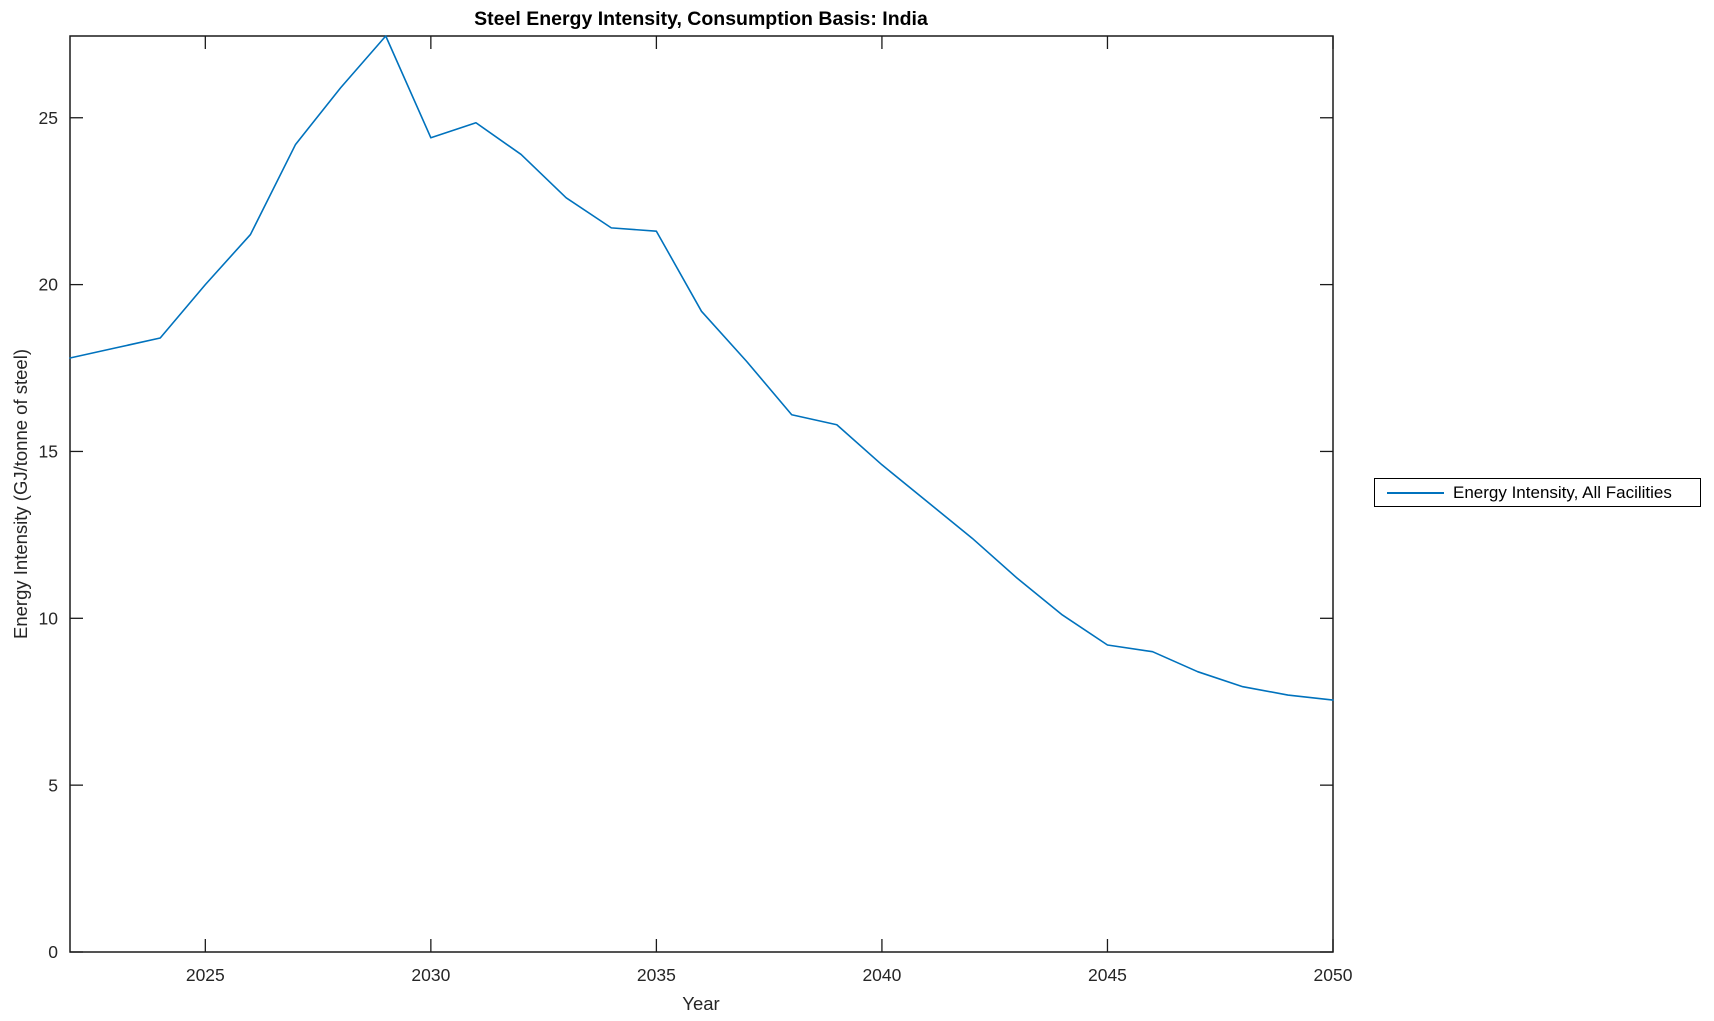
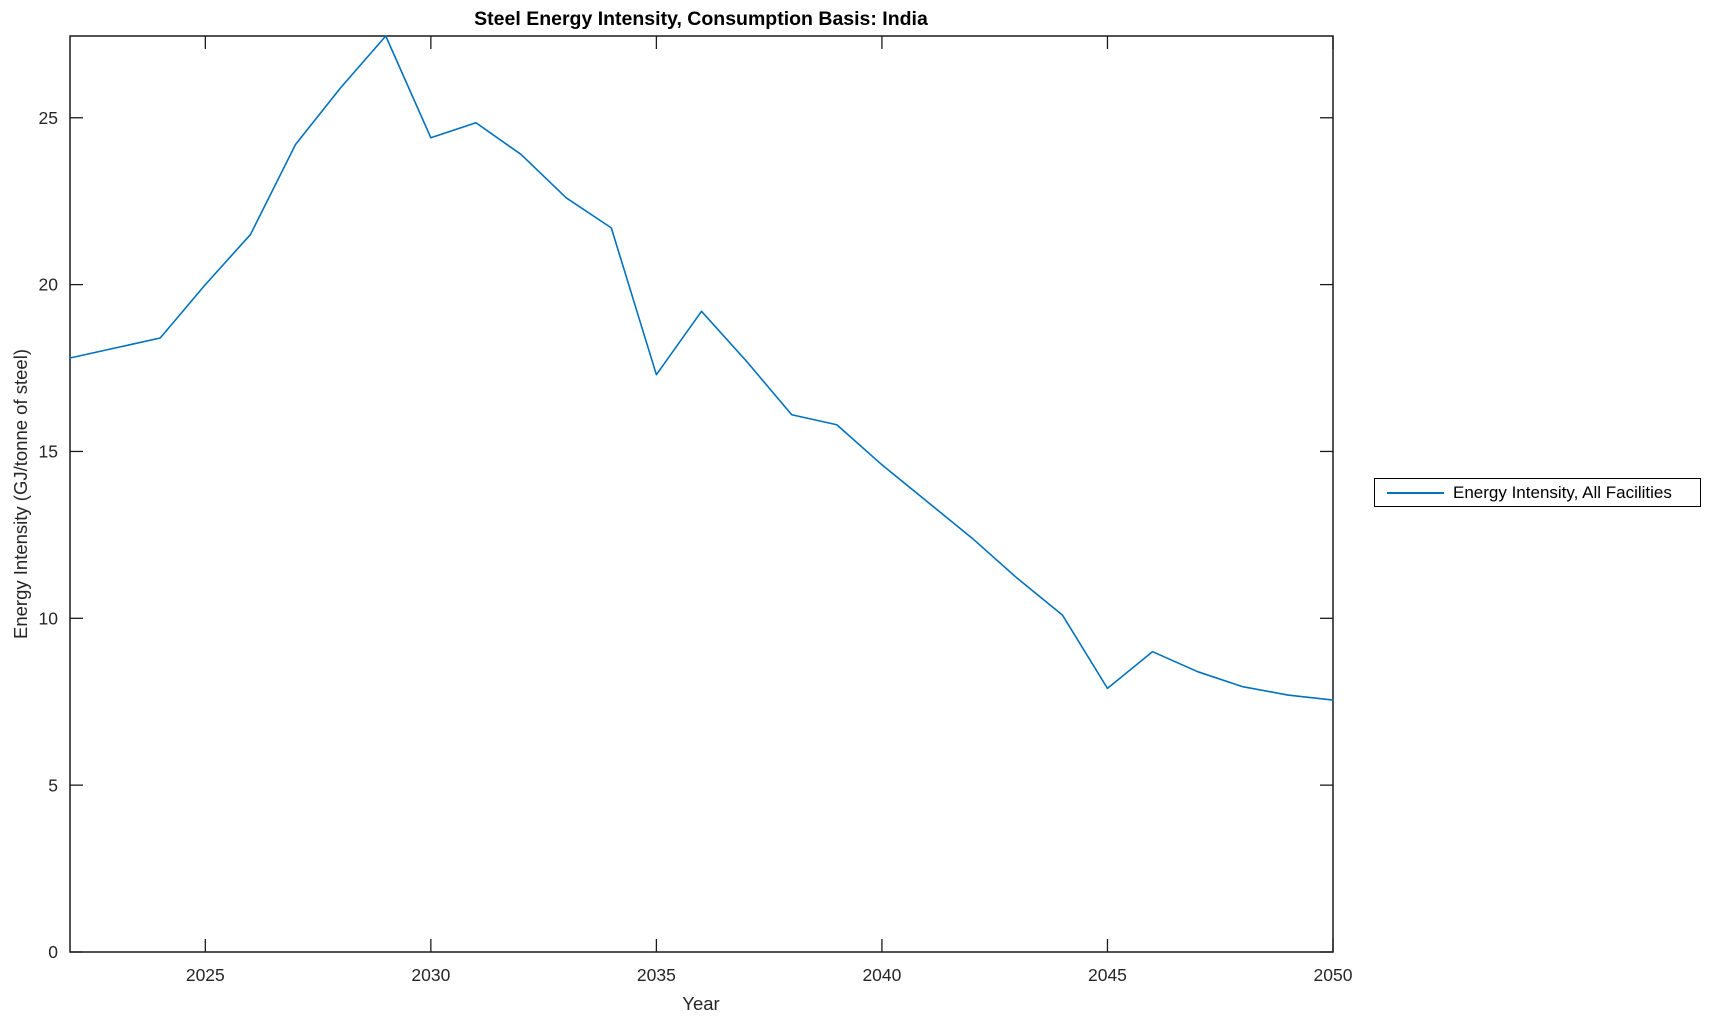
2035: 21.6 -> 17.3
2045: 9.2 -> 7.9
